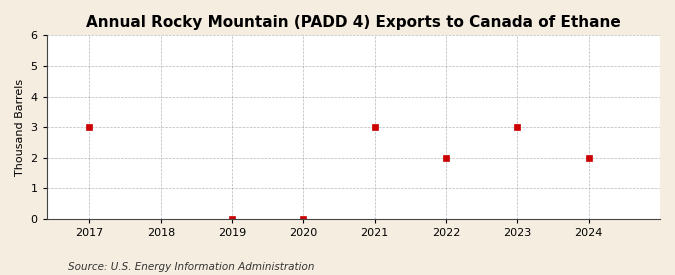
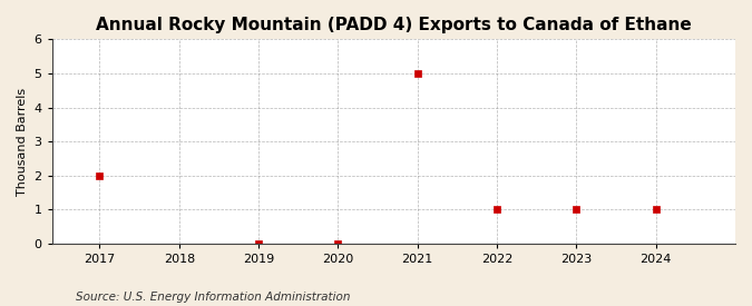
2017: 3 -> 2
2021: 3 -> 5
2022: 2 -> 1
2023: 3 -> 1
2024: 2 -> 1
